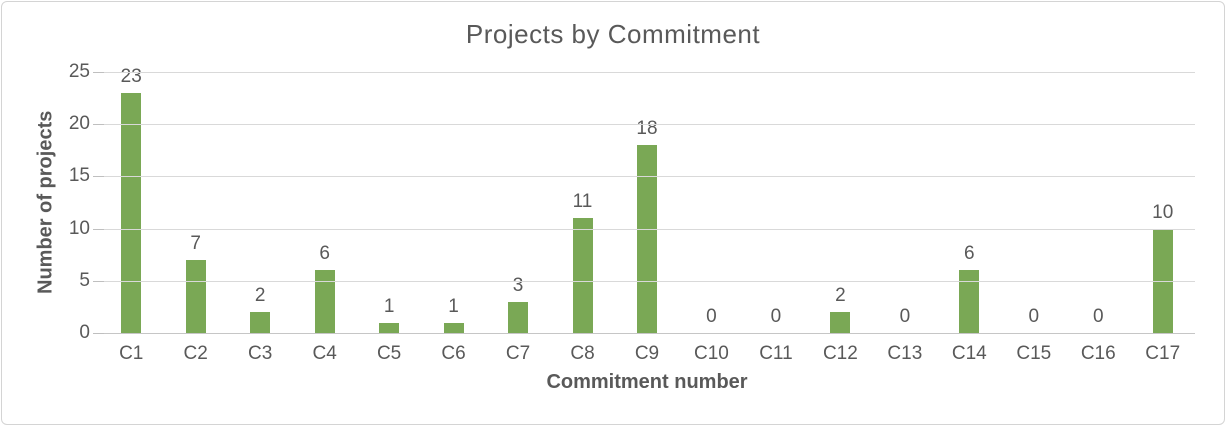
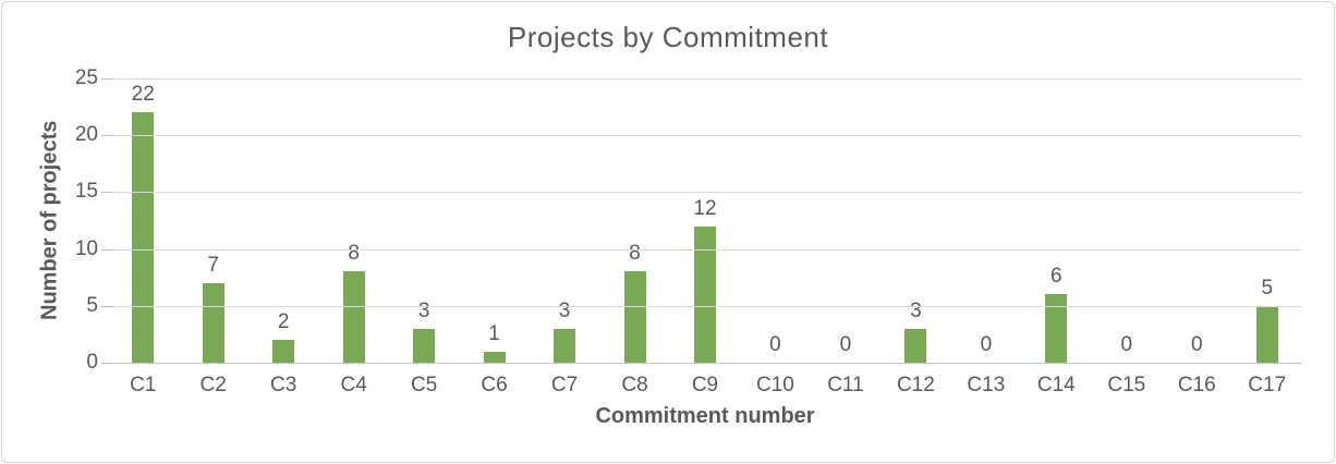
C1: 23 -> 22
C4: 6 -> 8
C5: 1 -> 3
C8: 11 -> 8
C9: 18 -> 12
C12: 2 -> 3
C17: 10 -> 5
